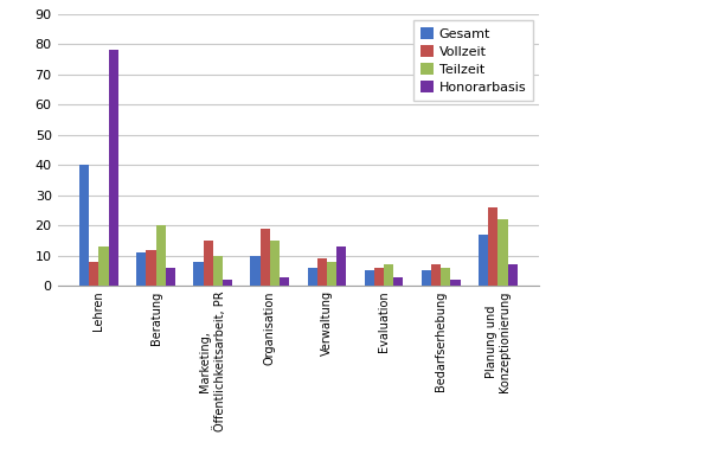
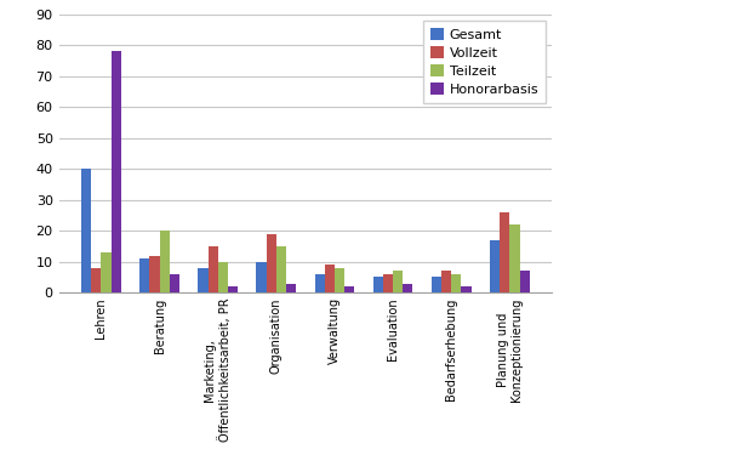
Honorarbasis/Verwaltung: 13 -> 2
